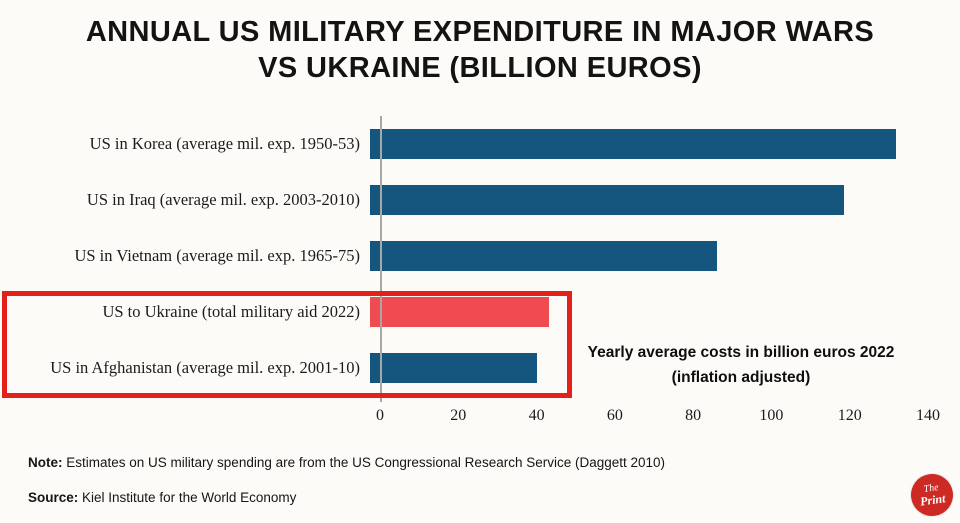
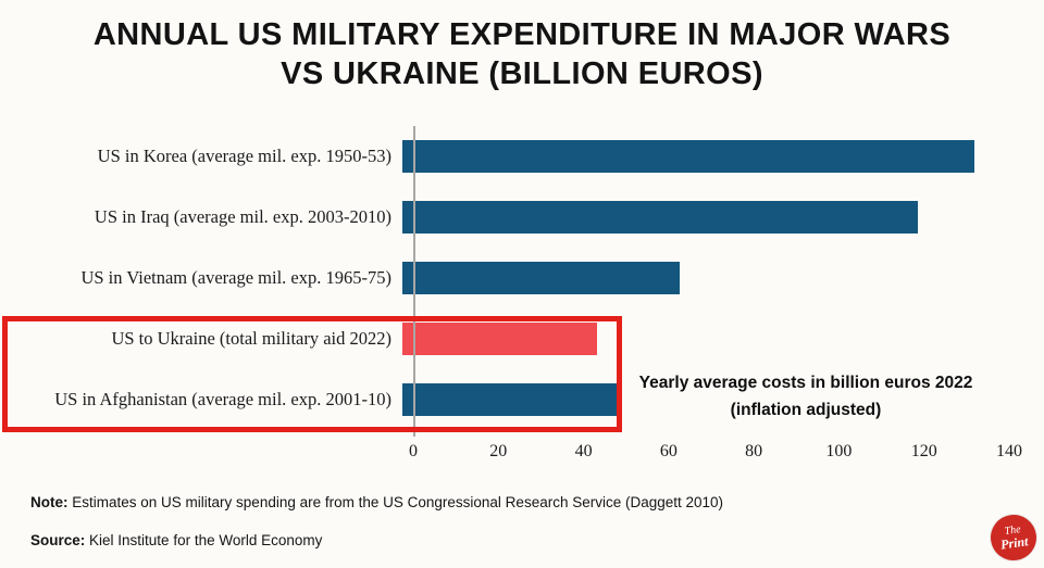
US in Vietnam (average mil. exp. 1965-75): 87 -> 64
US in Afghanistan (average mil. exp. 2001-10): 42 -> 50
